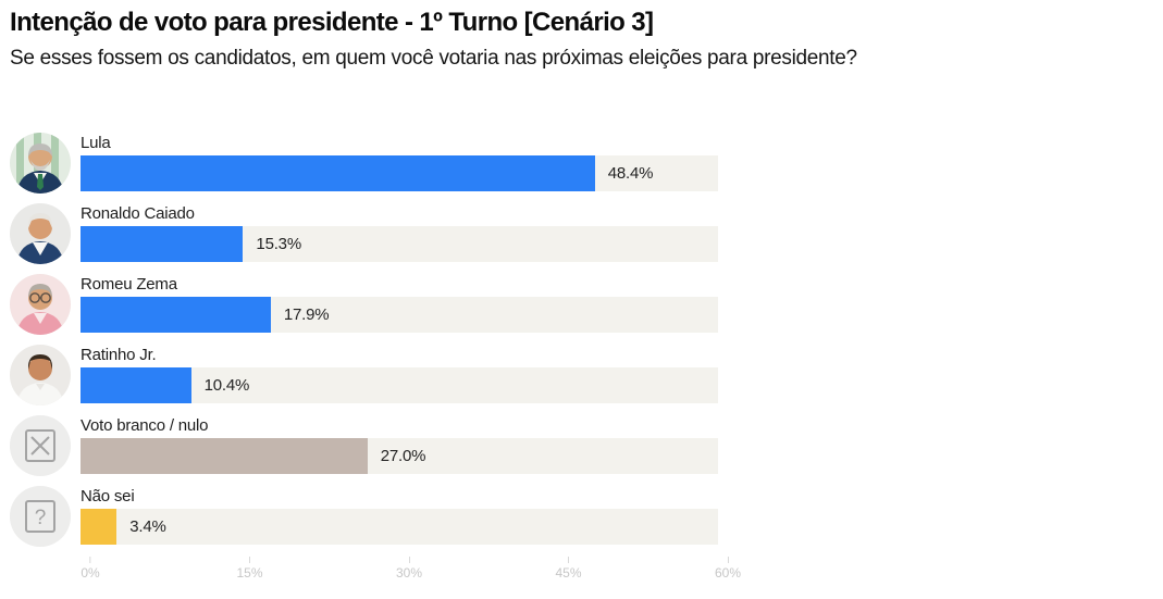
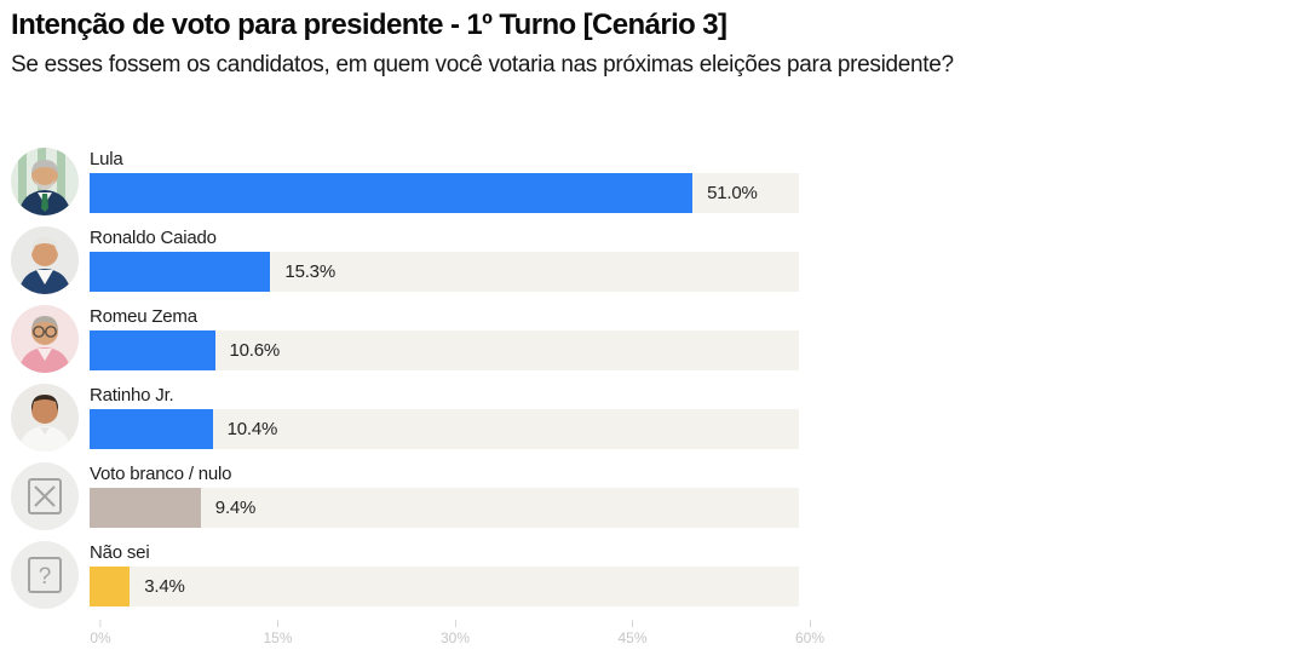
Lula: 48.4% -> 51.0%
Romeu Zema: 17.9% -> 10.6%
Voto branco / nulo: 27.0% -> 9.4%
